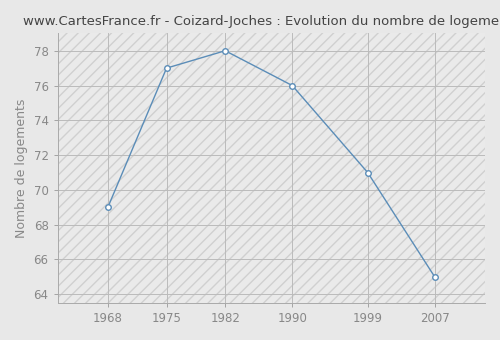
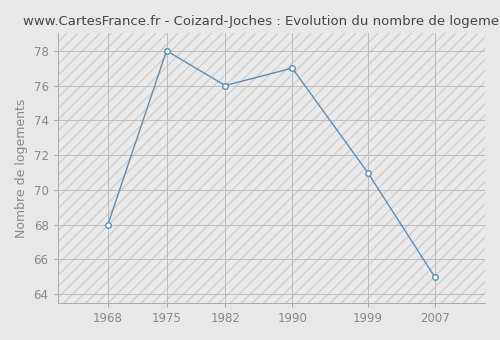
1968: 69 -> 68
1975: 77 -> 78
1982: 78 -> 76
1990: 76 -> 77
